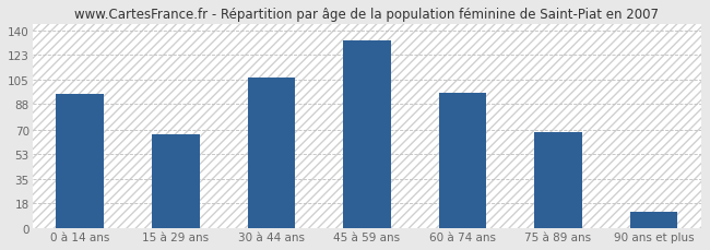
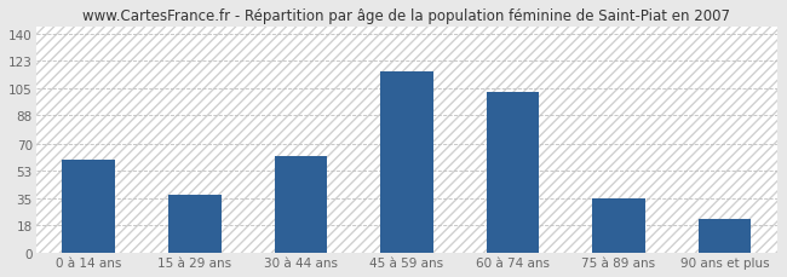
0 à 14 ans: 95 -> 60
15 à 29 ans: 67 -> 37
30 à 44 ans: 107 -> 62
45 à 59 ans: 133 -> 116
60 à 74 ans: 96 -> 103
75 à 89 ans: 68 -> 35
90 ans et plus: 12 -> 22
